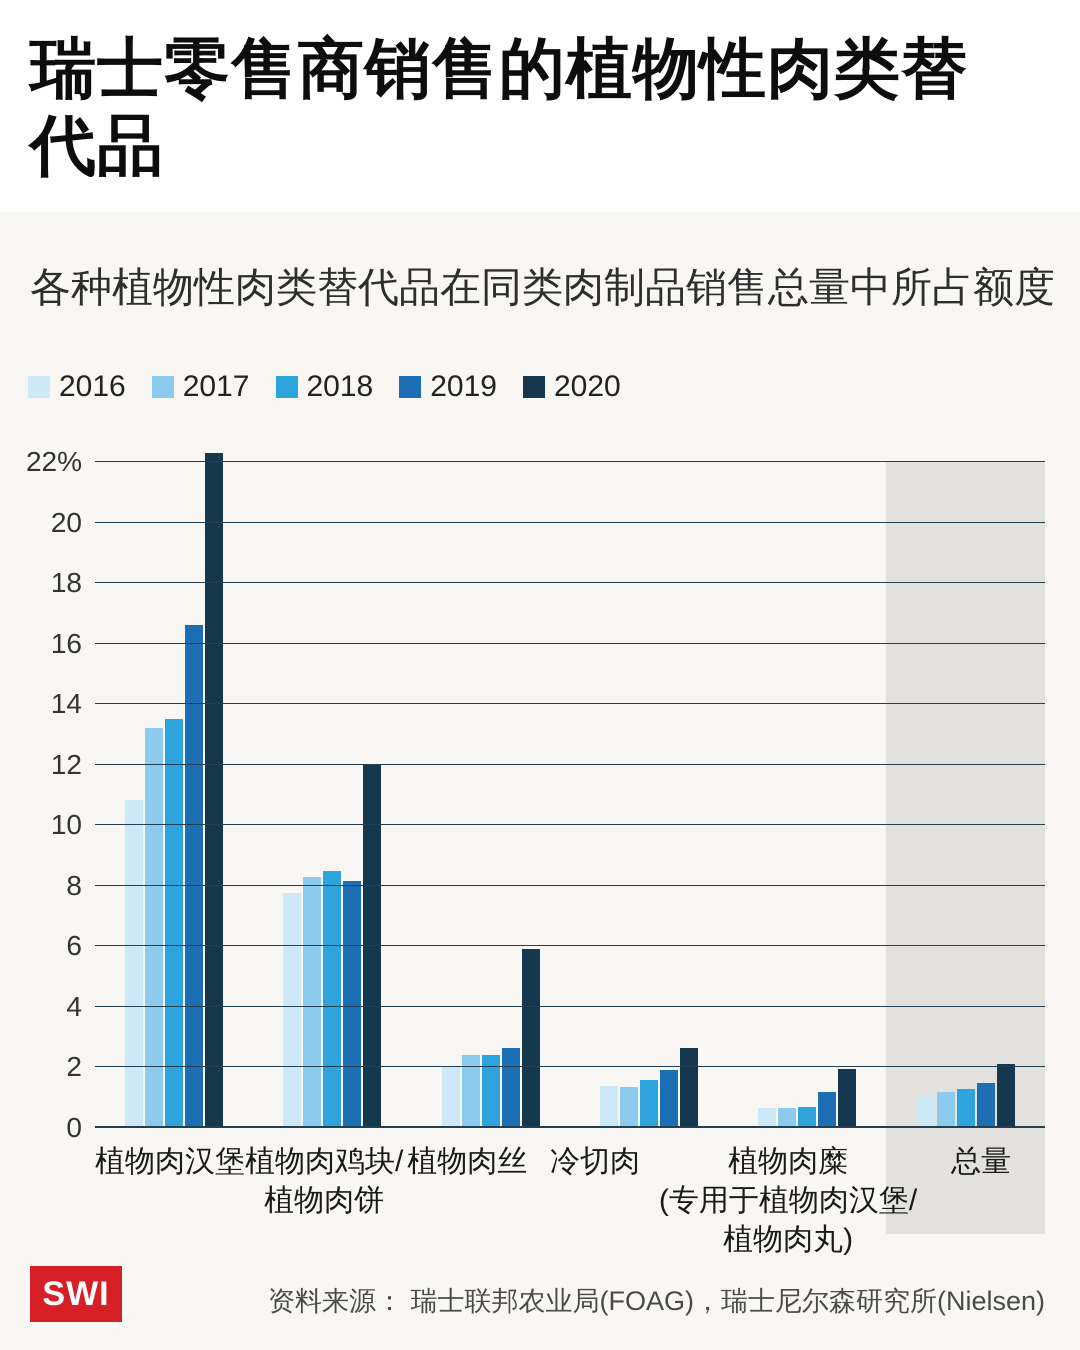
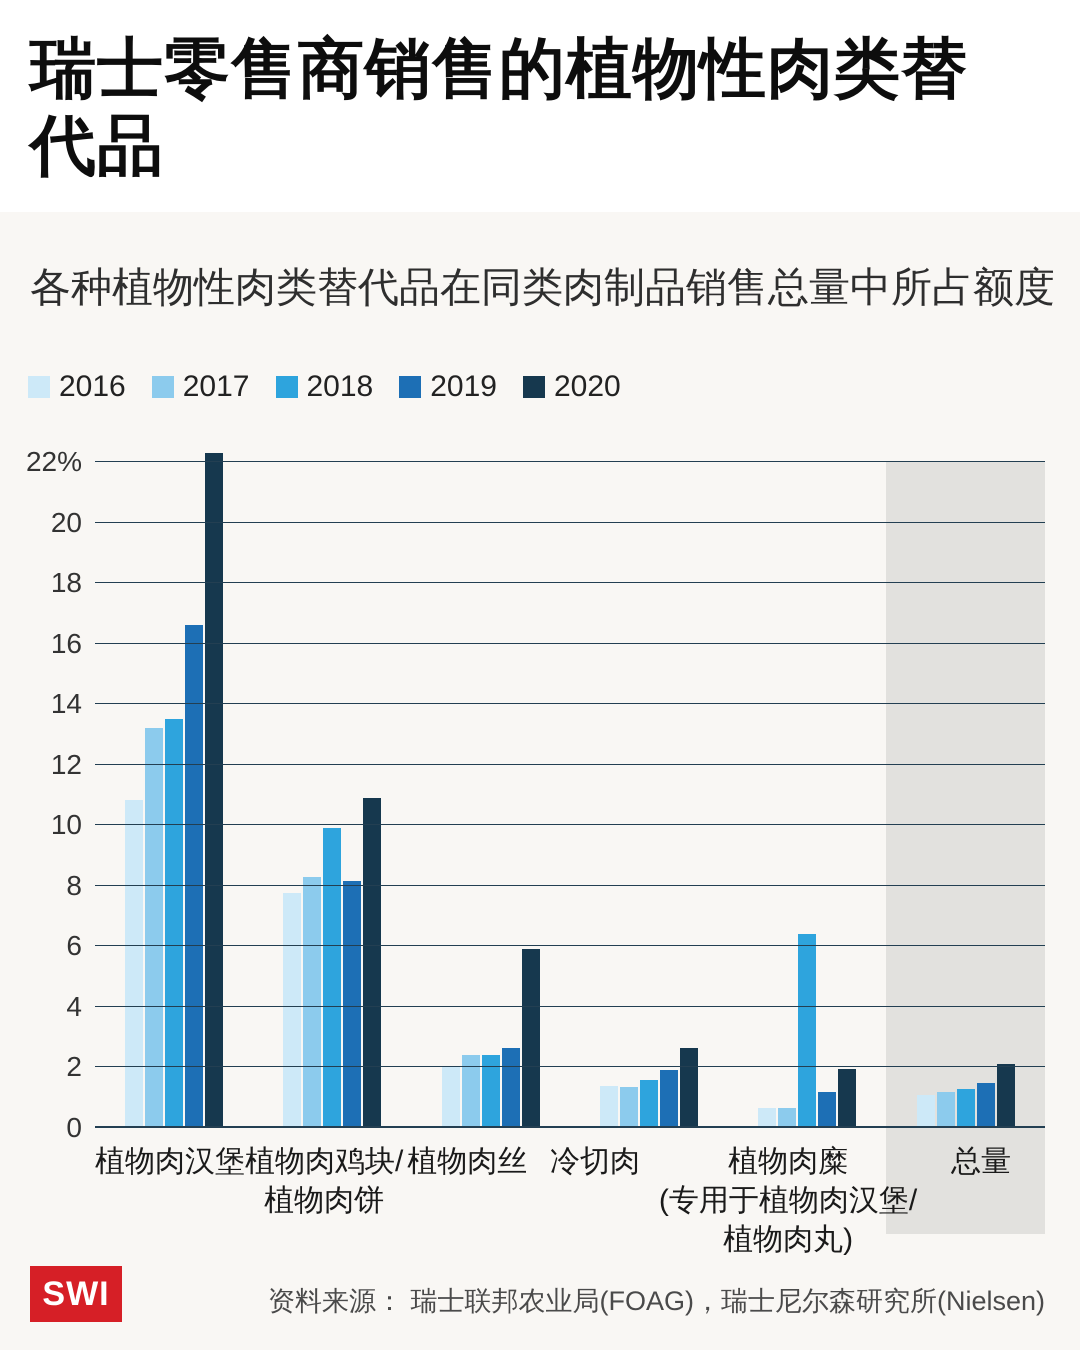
2018/植物肉鸡块/ 植物肉饼: 8.5% -> 9.9%
2020/植物肉鸡块/ 植物肉饼: 12.0% -> 10.9%
2018/植物肉糜 (专用于植物肉汉堡/ 植物肉丸): 0.7% -> 6.4%
